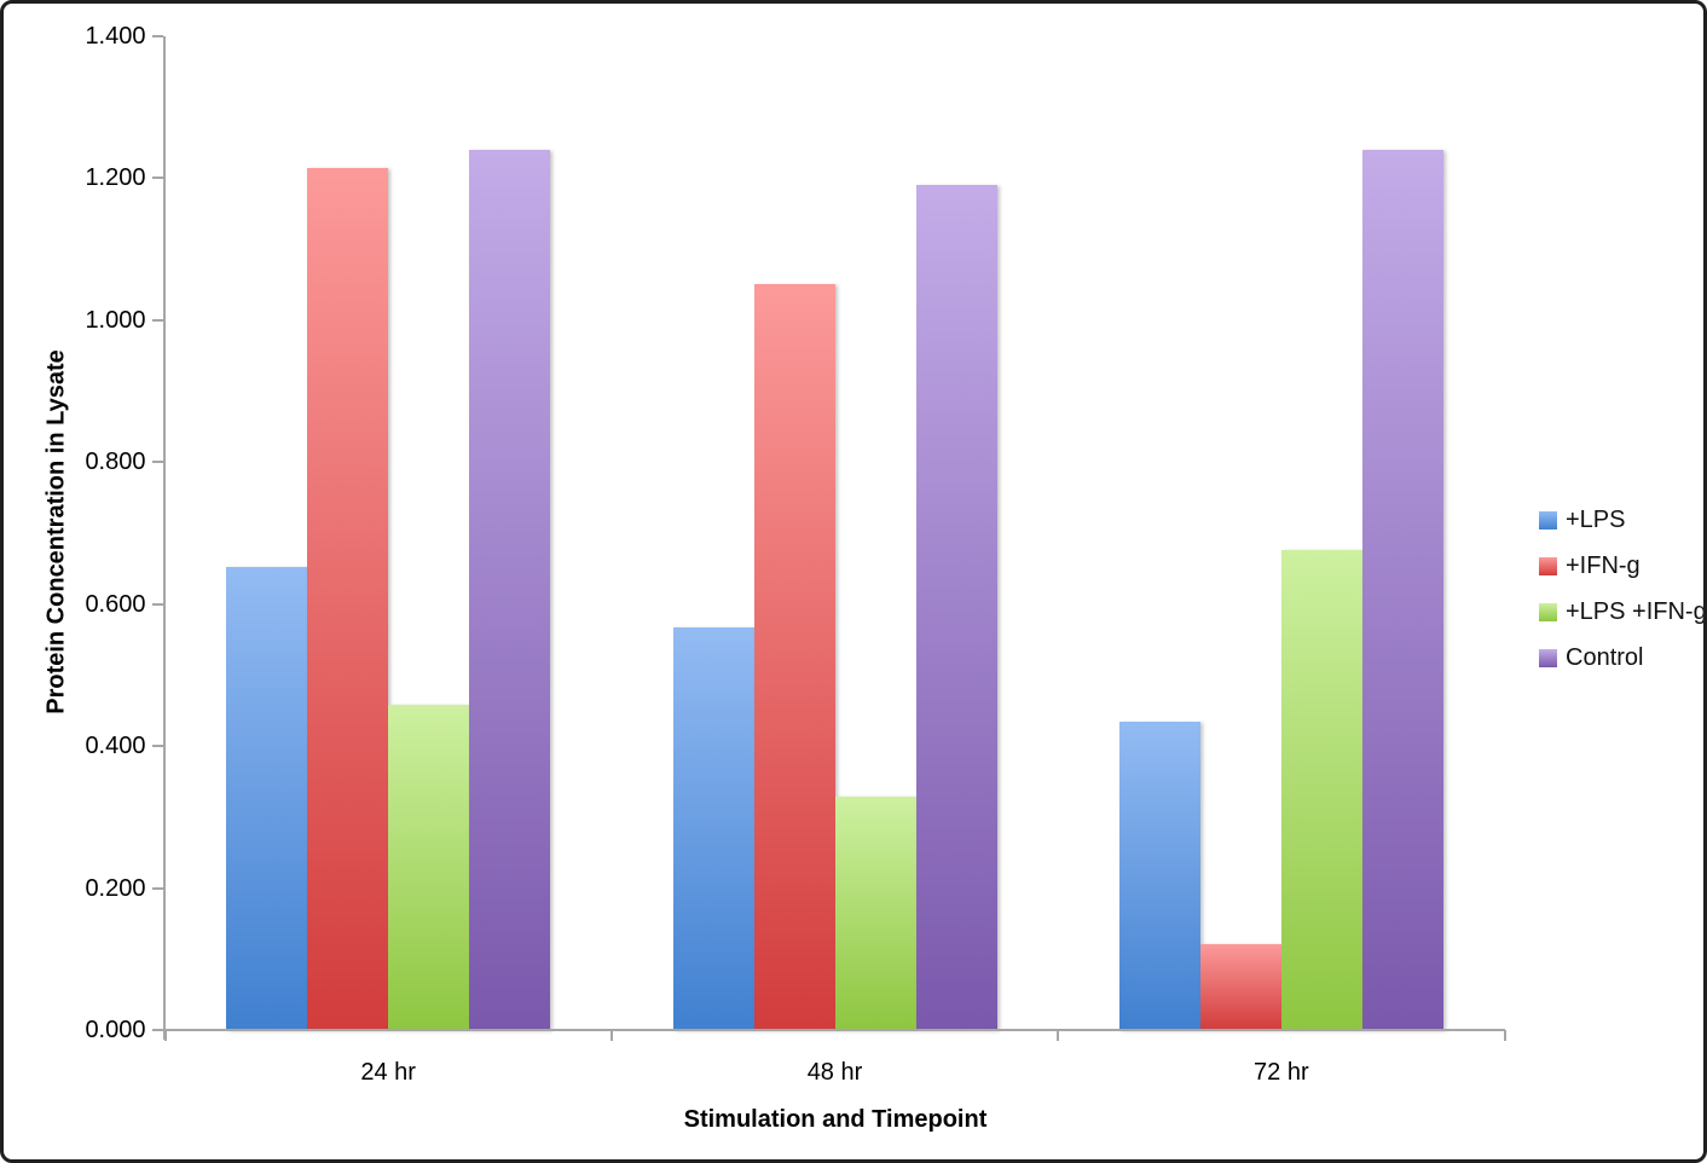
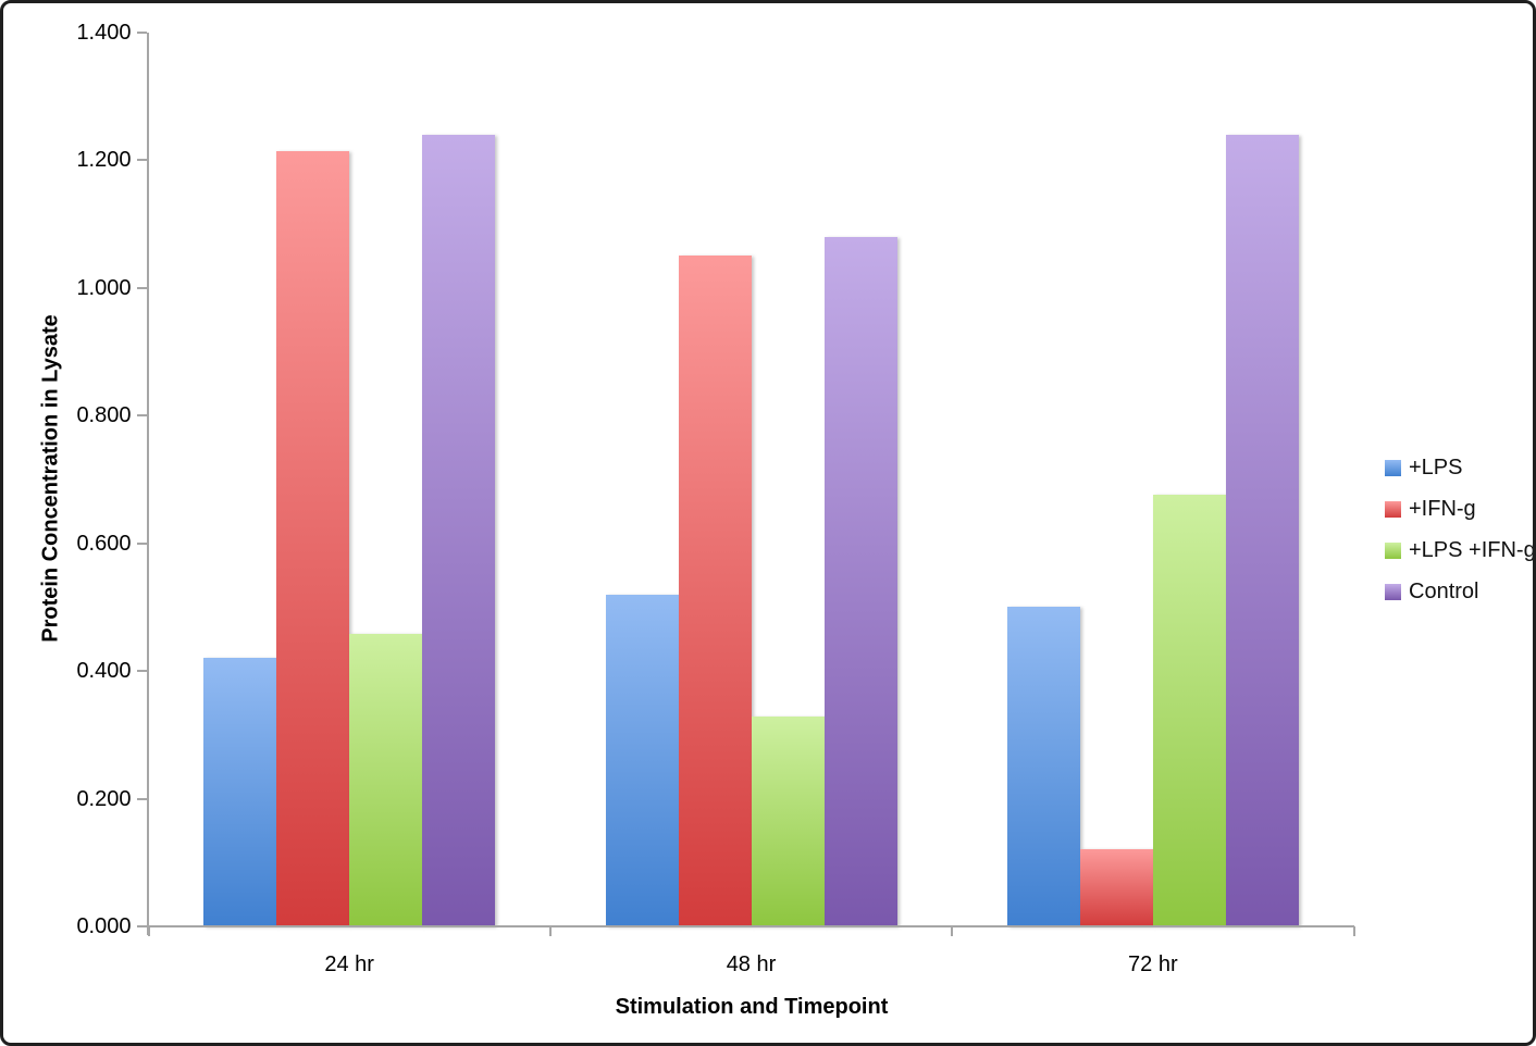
+LPS/24 hr: 0.65 -> 0.42
+LPS/48 hr: 0.57 -> 0.52
Control/48 hr: 1.19 -> 1.08
+LPS/72 hr: 0.43 -> 0.50
